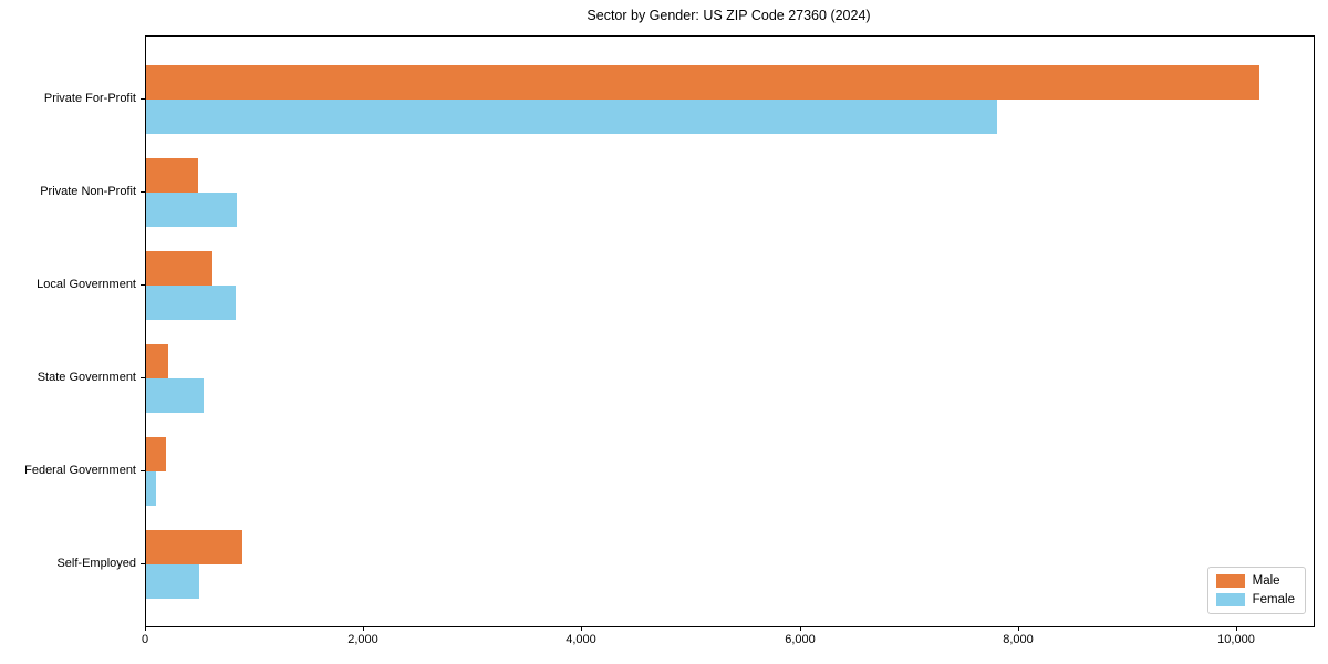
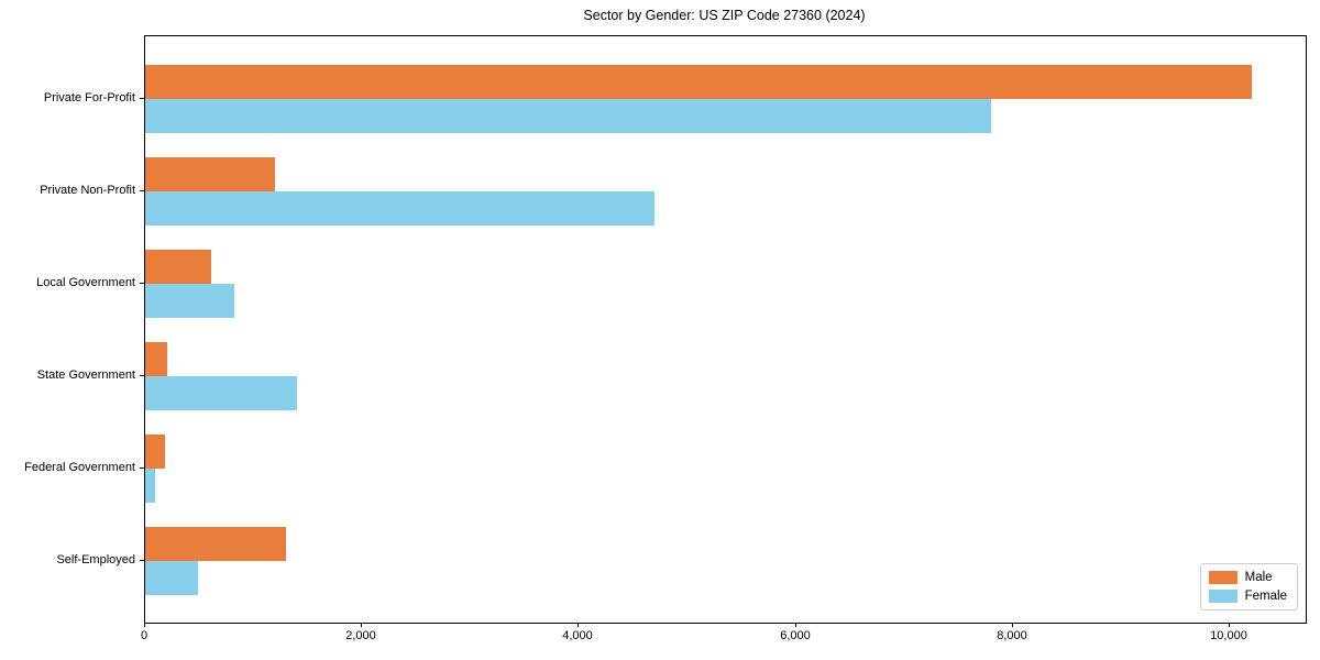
Male/Private Non-Profit: 500 -> 1200
Female/Private Non-Profit: 800 -> 4700
Female/State Government: 500 -> 1400
Male/Self-Employed: 900 -> 1300
